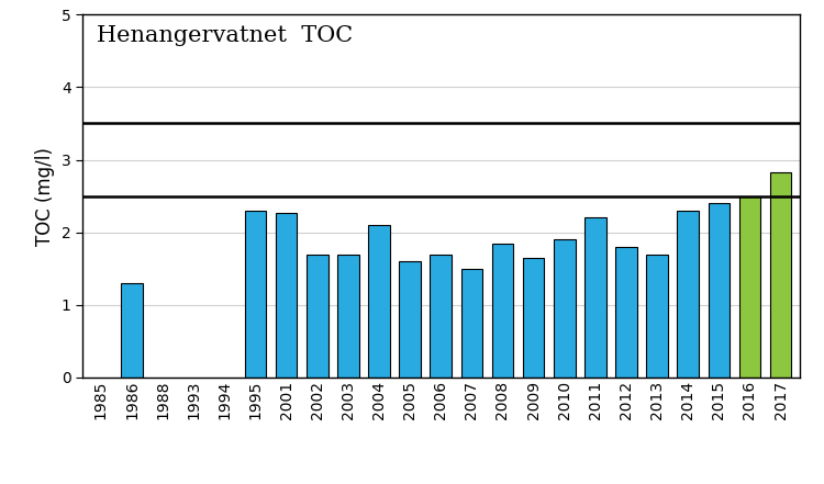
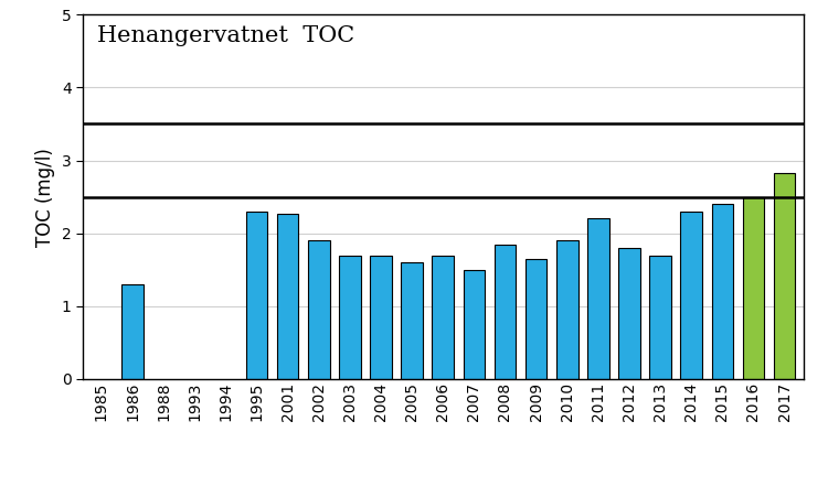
2002: 1.70 -> 1.90
2004: 2.10 -> 1.70
